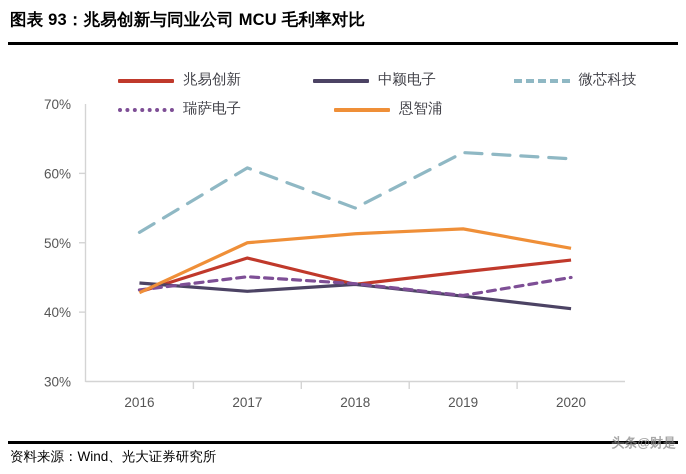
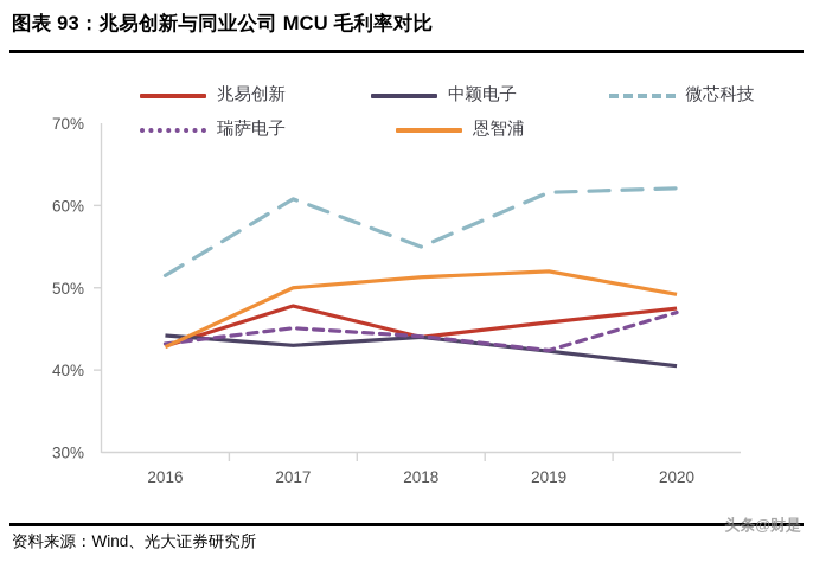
微芯科技/2019: 63% -> 62%
瑞萨电子/2020: 45% -> 47%
